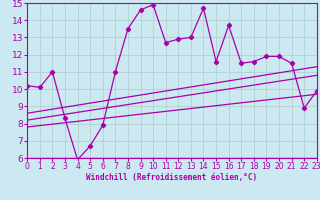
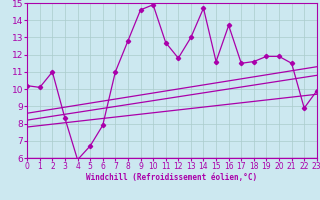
8: 13.5 -> 12.8
12: 12.9 -> 11.8
